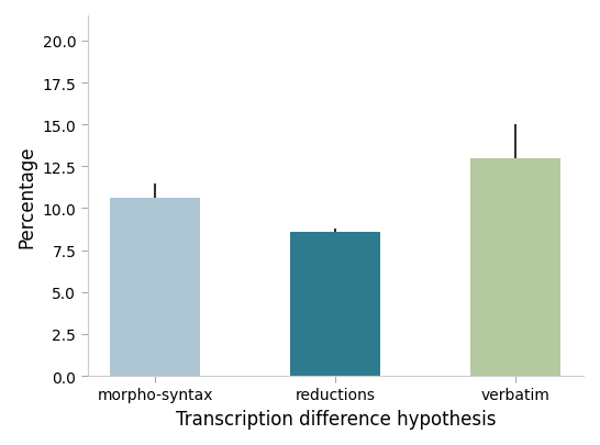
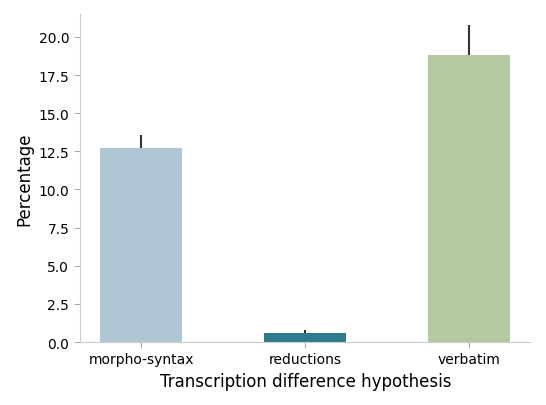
morpho-syntax: 10.6 -> 12.7
reductions: 8.6 -> 0.6
verbatim: 13.0 -> 18.8
